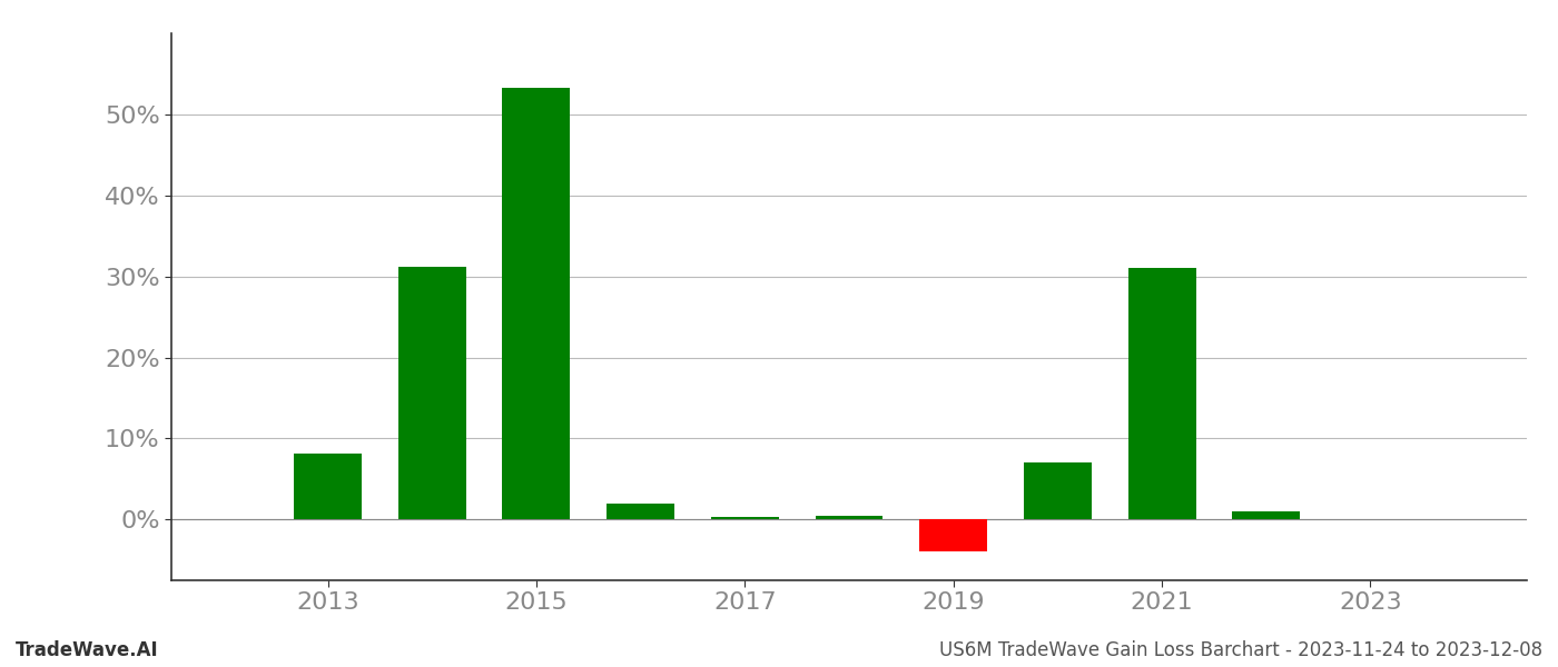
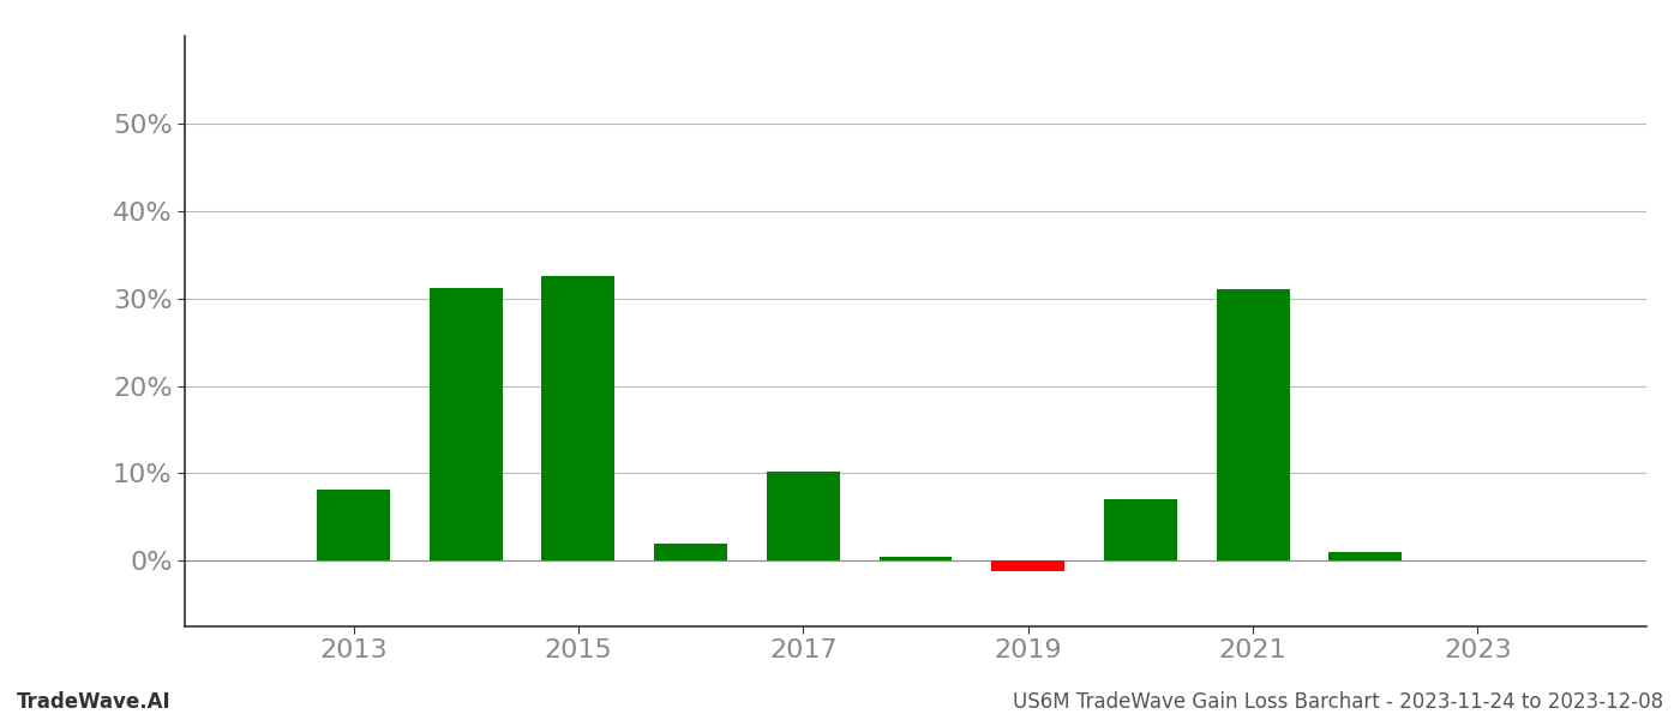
2015: 53.3% -> 32.6%
2017: 0.3% -> 10.2%
2019: -4.0% -> -1.2%
